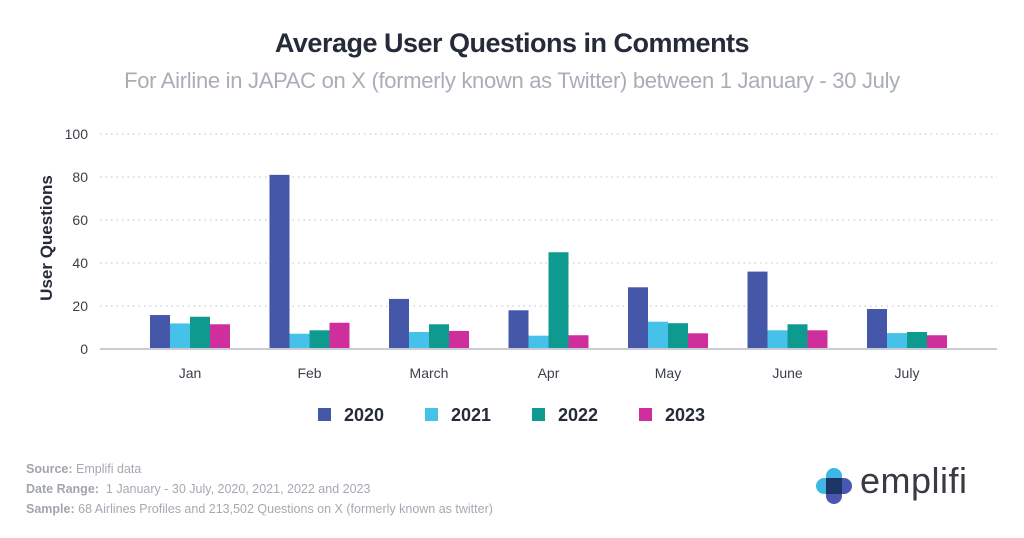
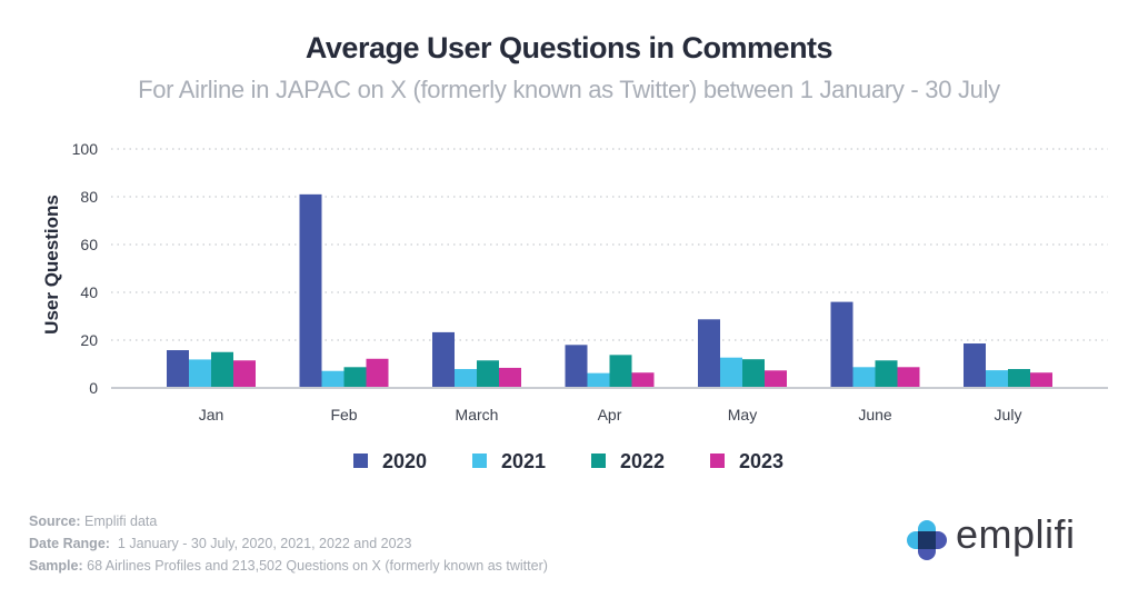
2022/Apr: 45 -> 14
